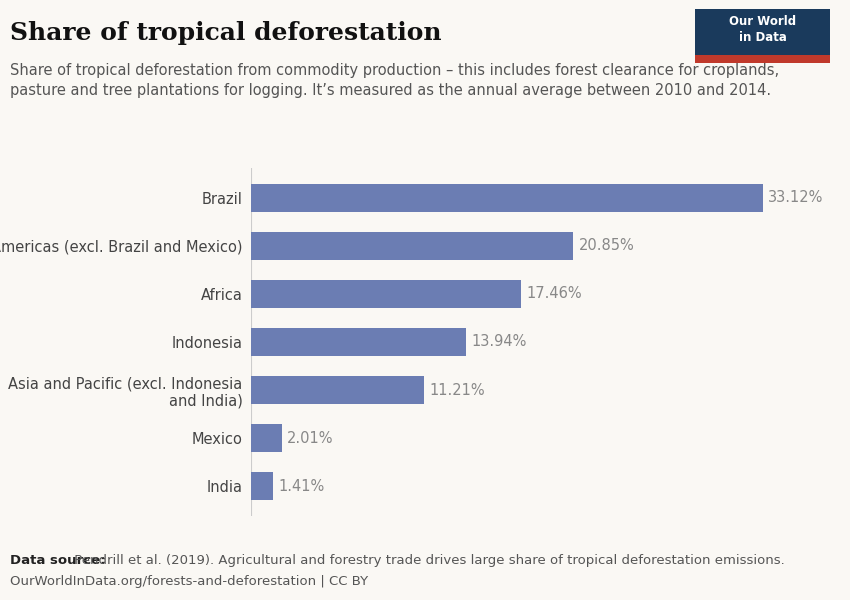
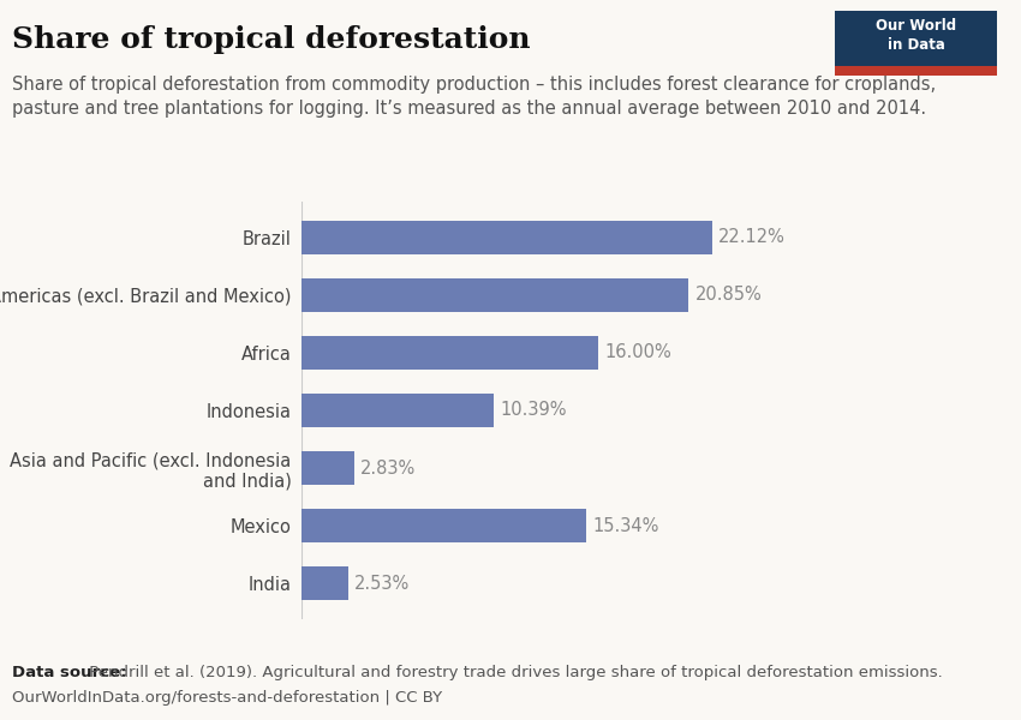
Brazil: 33.12% -> 22.12%
Africa: 17.46% -> 16.00%
Indonesia: 13.94% -> 10.39%
Asia and Pacific (excl. Indonesia and India): 11.21% -> 2.83%
Mexico: 2.01% -> 15.34%
India: 1.41% -> 2.53%
